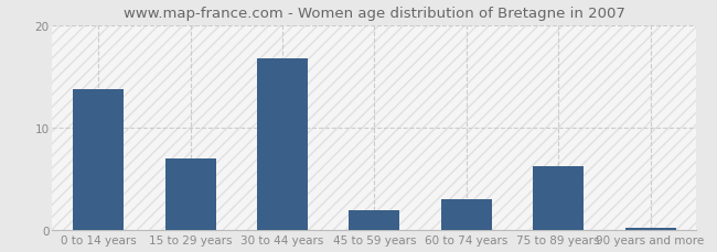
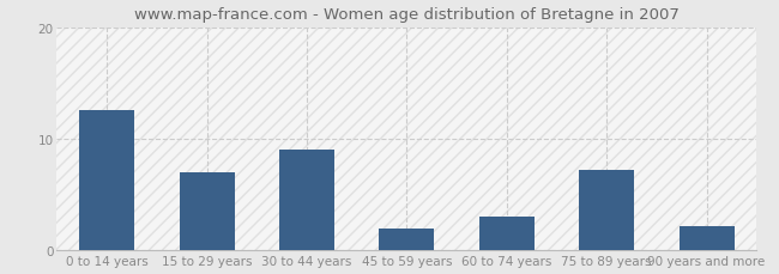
0 to 14 years: 13.8 -> 12.6
30 to 44 years: 16.8 -> 9.0
75 to 89 years: 6.2 -> 7.2
90 years and more: 0.2 -> 2.2
